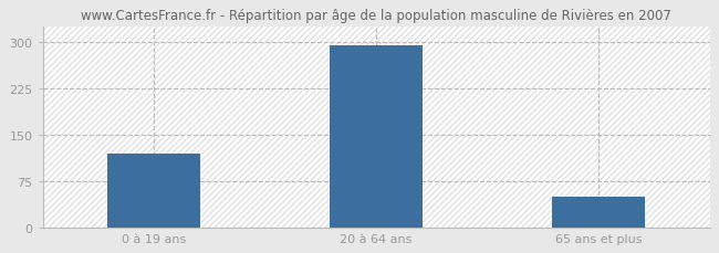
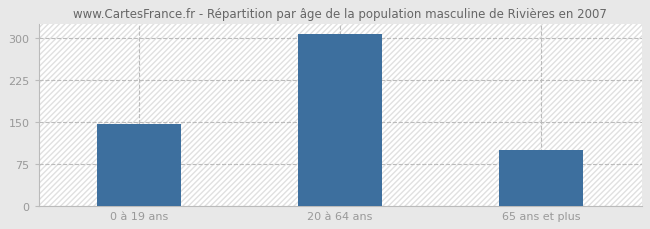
0 à 19 ans: 120 -> 146
20 à 64 ans: 295 -> 308
65 ans et plus: 50 -> 100
